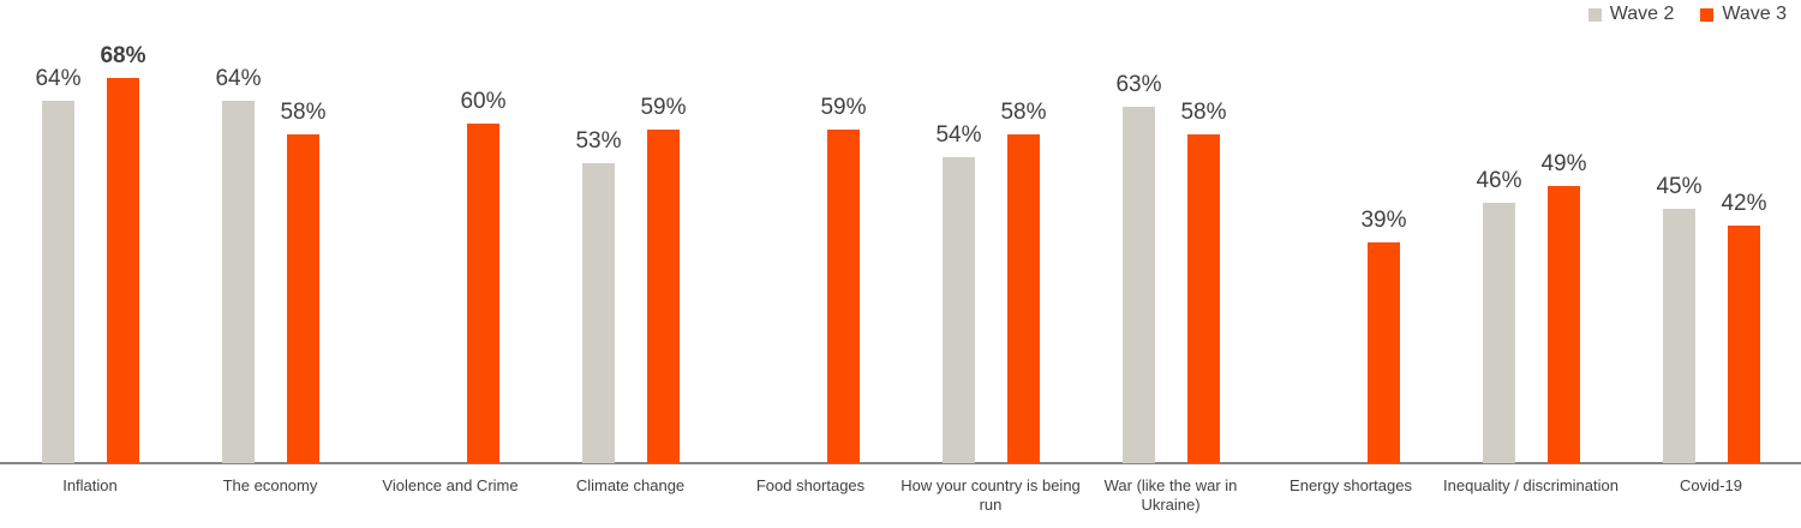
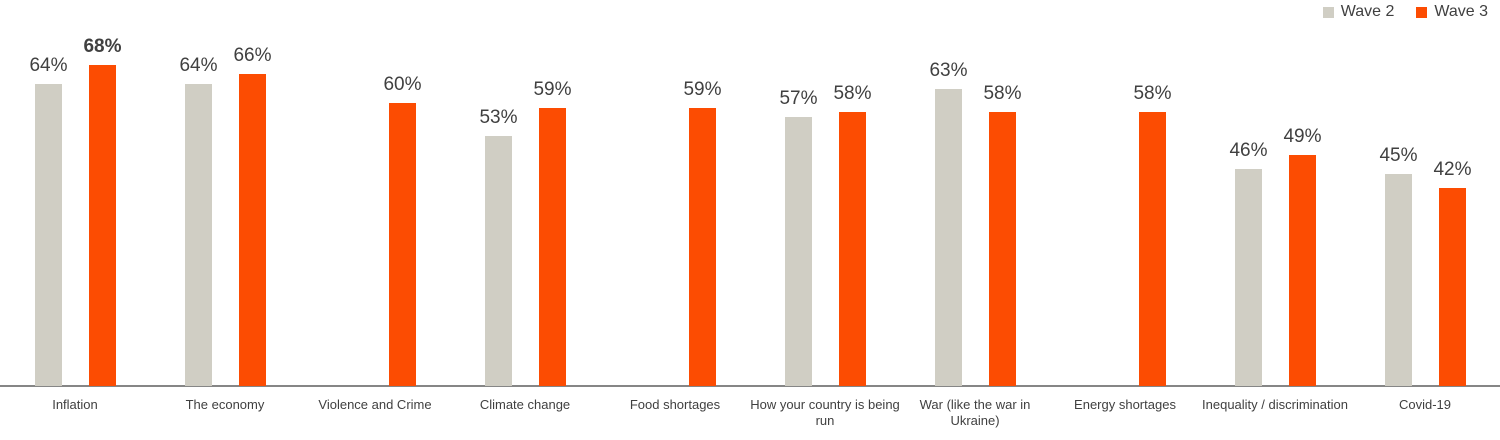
Wave 3/The economy: 58% -> 66%
Wave 2/How your country is being run: 54% -> 57%
Wave 3/Energy shortages: 39% -> 58%
